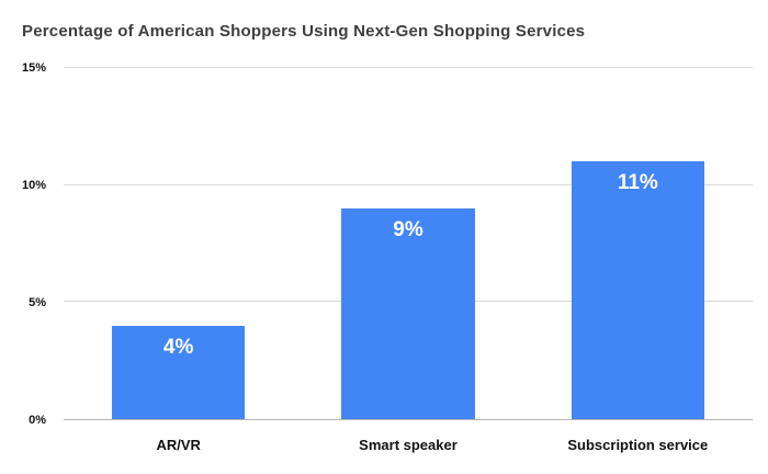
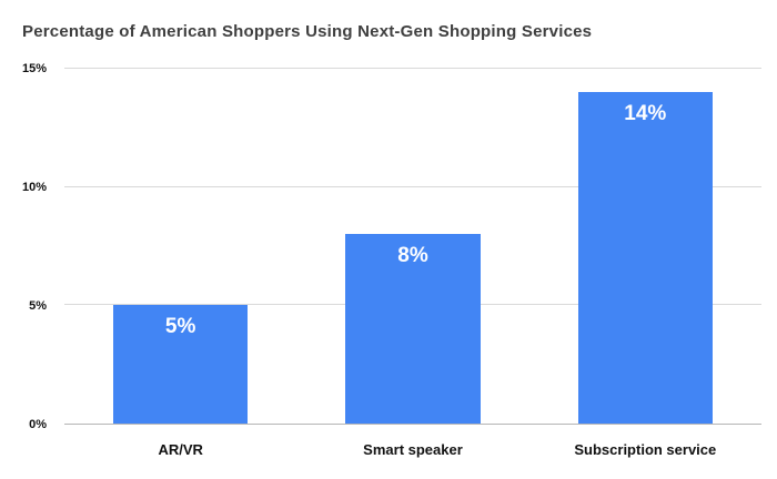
AR/VR: 4% -> 5%
Smart speaker: 9% -> 8%
Subscription service: 11% -> 14%
